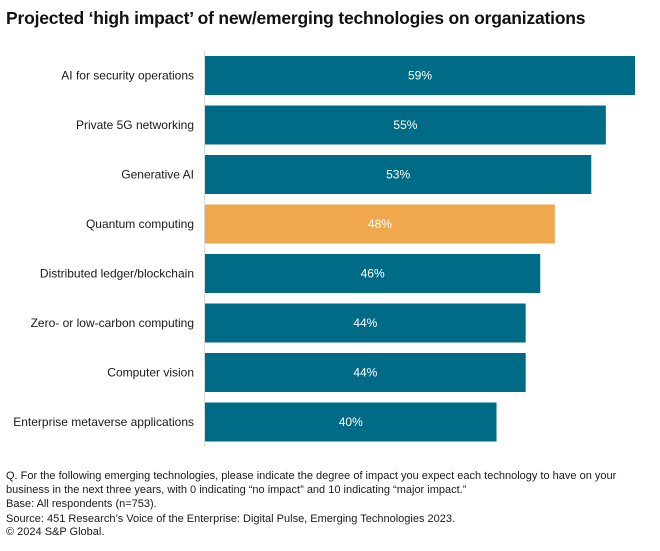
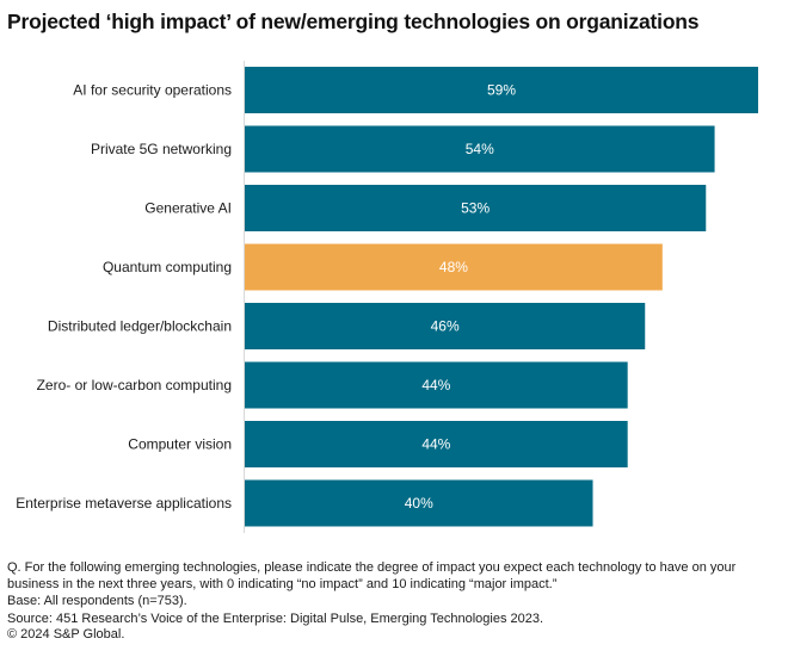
Private 5G networking: 55% -> 54%
